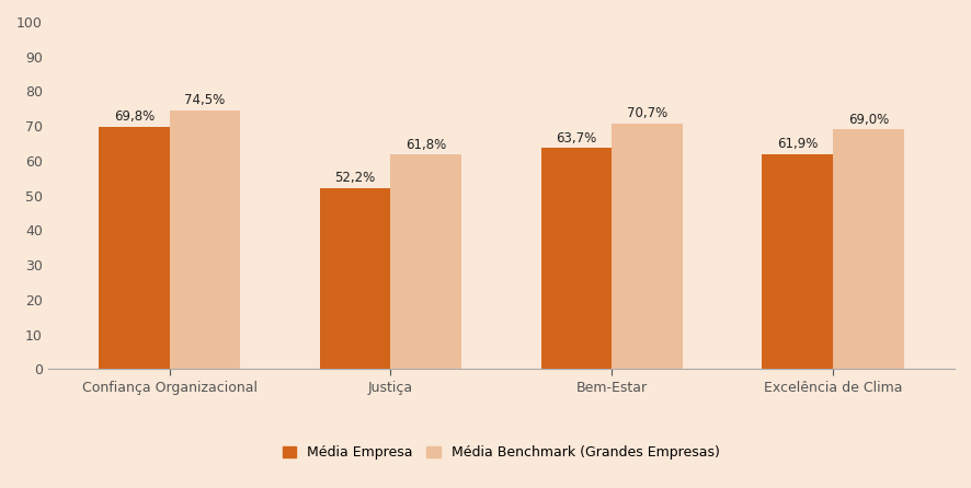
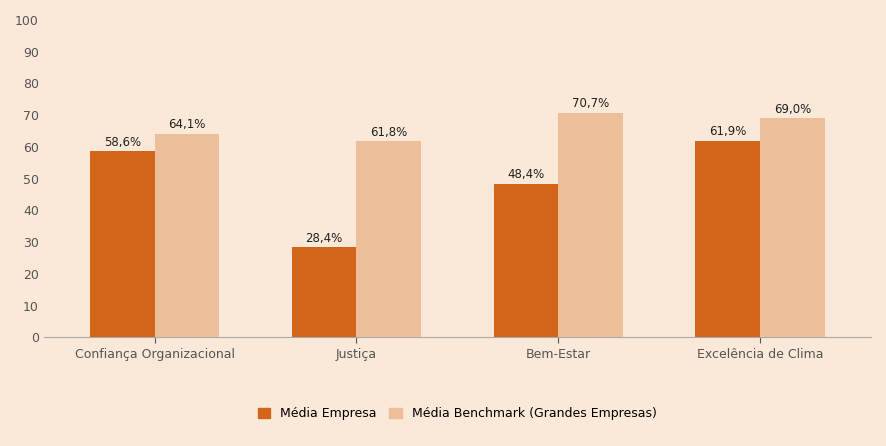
Média Empresa/Confiança Organizacional: 69,8% -> 58,6%
Média Benchmark (Grandes Empresas)/Confiança Organizacional: 74,5% -> 64,1%
Média Empresa/Justiça: 52,2% -> 28,4%
Média Empresa/Bem-Estar: 63,7% -> 48,4%
